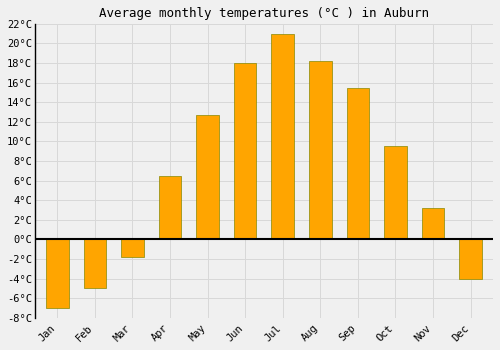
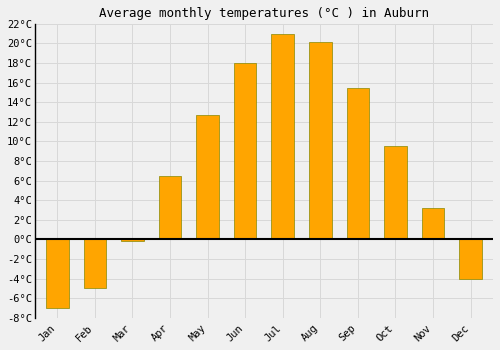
Mar: -1.8°C -> -0.2°C
Aug: 18.2°C -> 20.2°C
